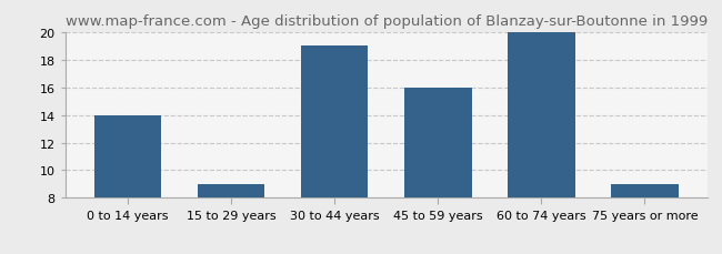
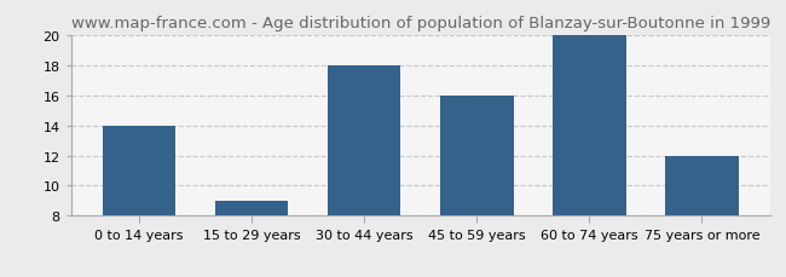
30 to 44 years: 19 -> 18
75 years or more: 9 -> 12
